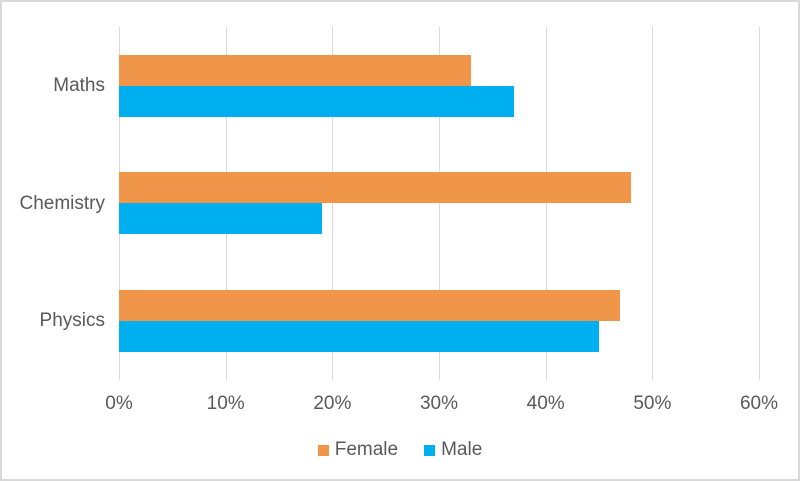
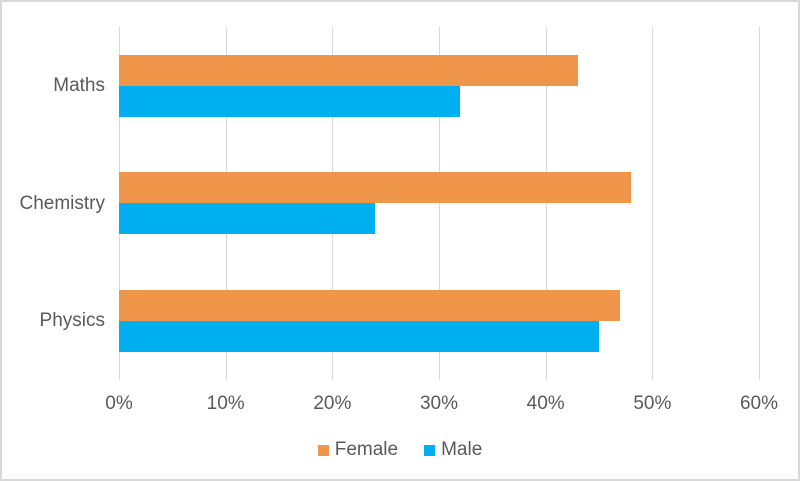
Female/Maths: 33% -> 43%
Male/Maths: 37% -> 32%
Male/Chemistry: 19% -> 24%
